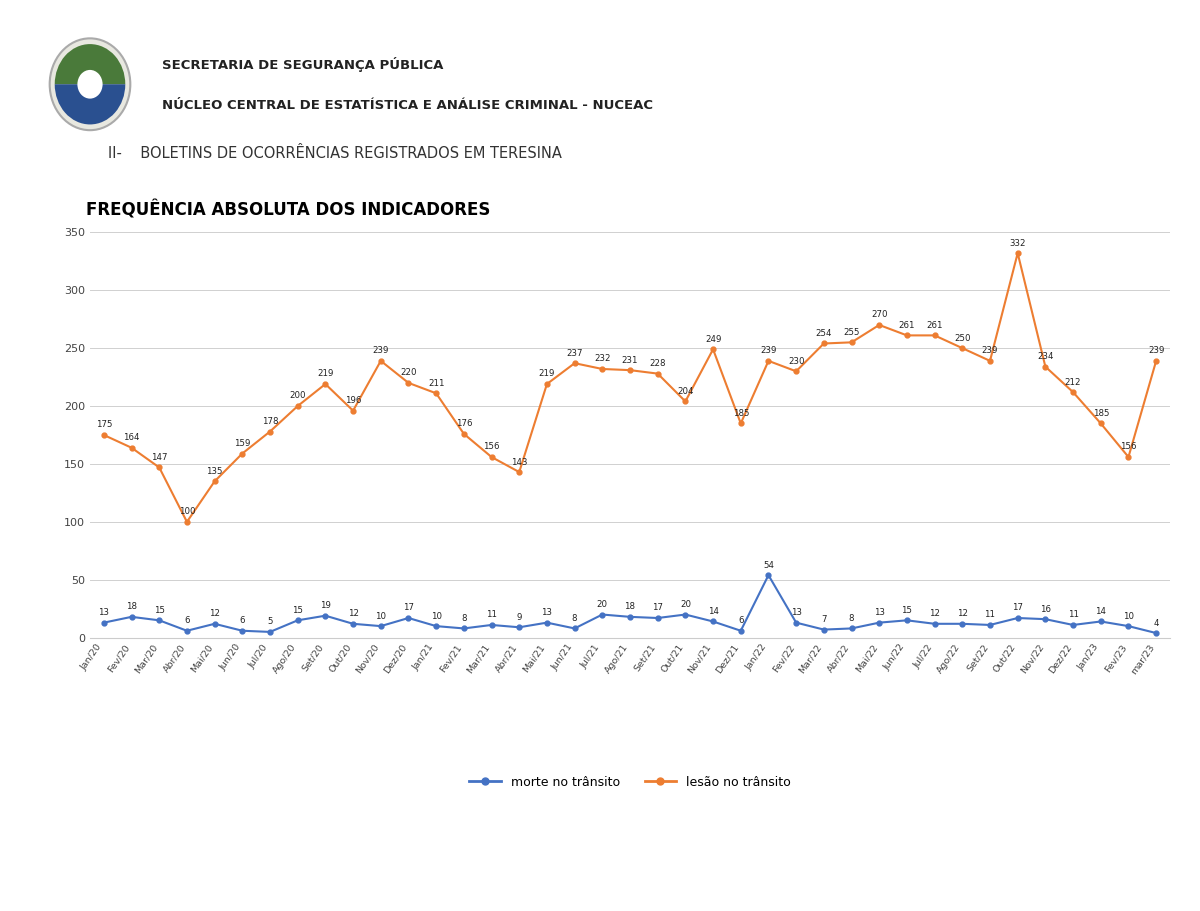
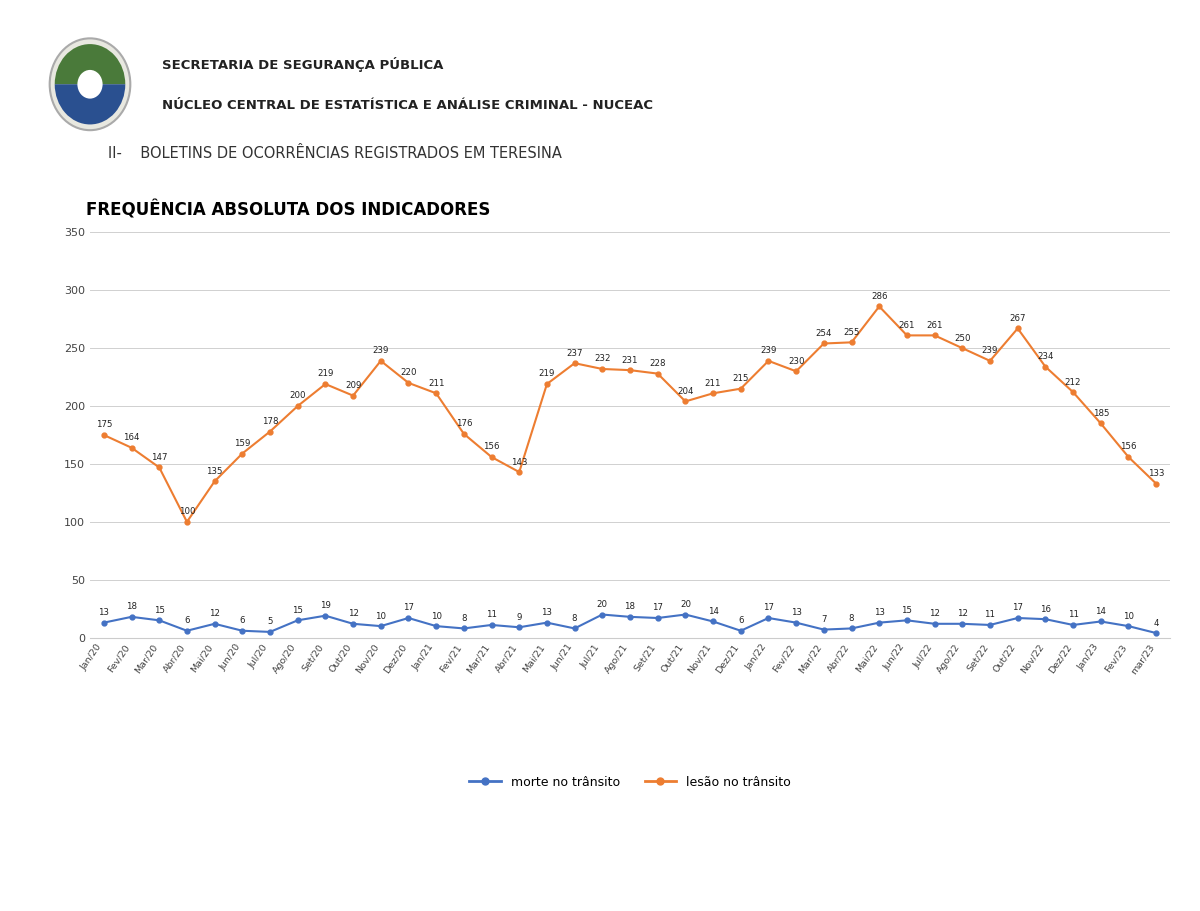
lesão no trânsito/Out/20: 196 -> 209
lesão no trânsito/Nov/21: 249 -> 211
lesão no trânsito/Dez/21: 185 -> 215
morte no trânsito/Jan/22: 54 -> 17
lesão no trânsito/Mai/22: 270 -> 286
lesão no trânsito/Out/22: 332 -> 267
lesão no trânsito/mar/23: 239 -> 133
